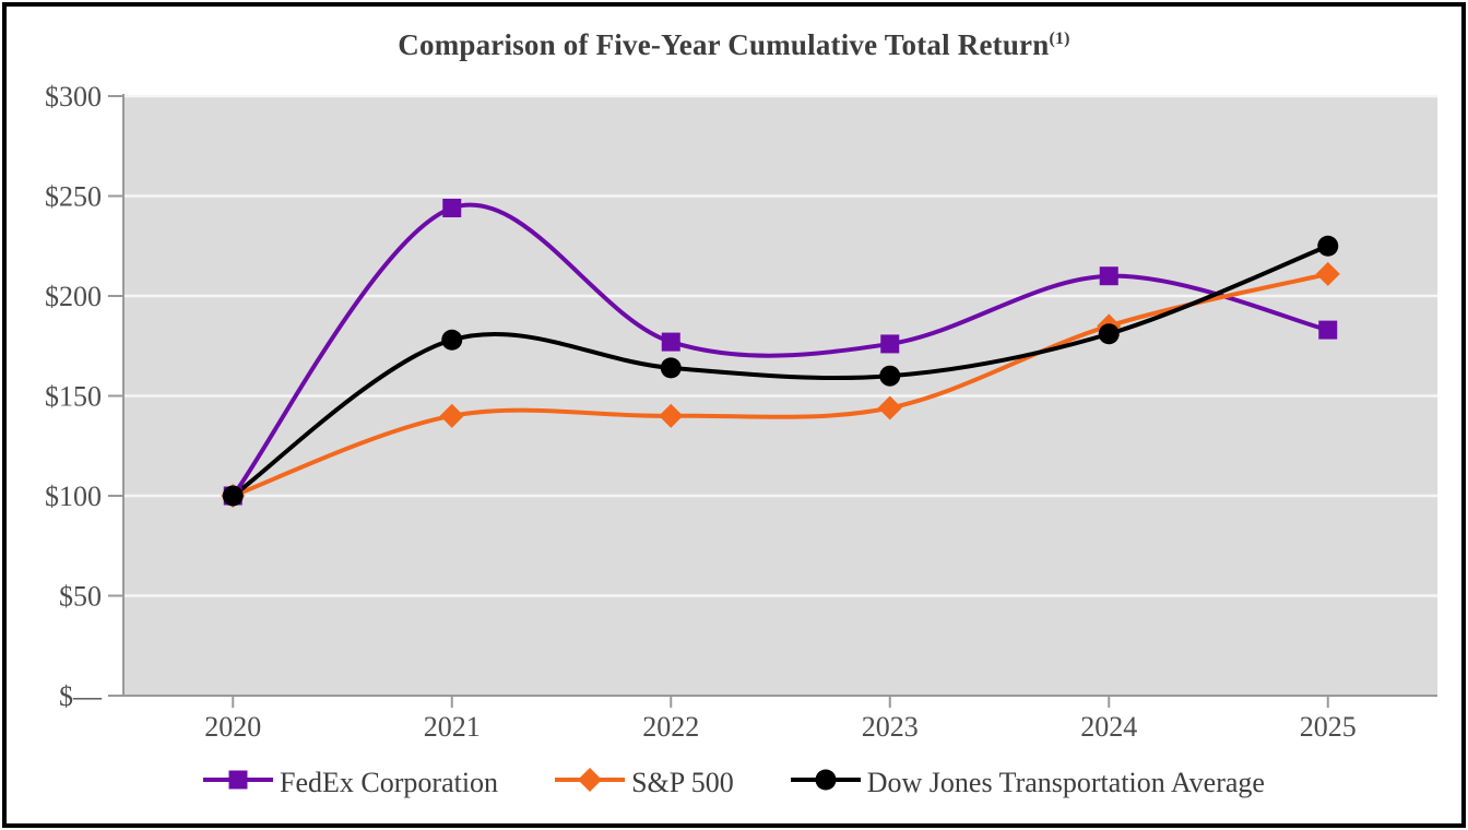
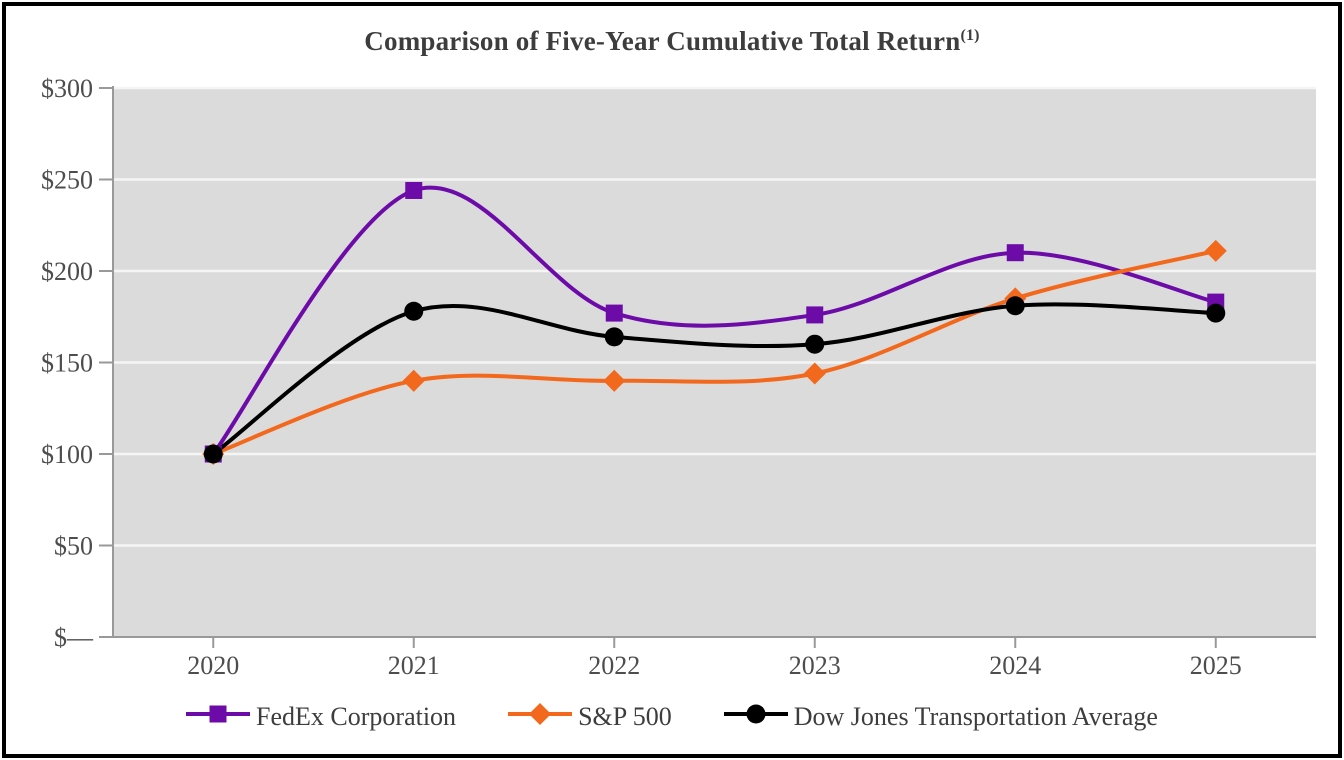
Dow Jones Transportation Average/2025: $225 -> $177
